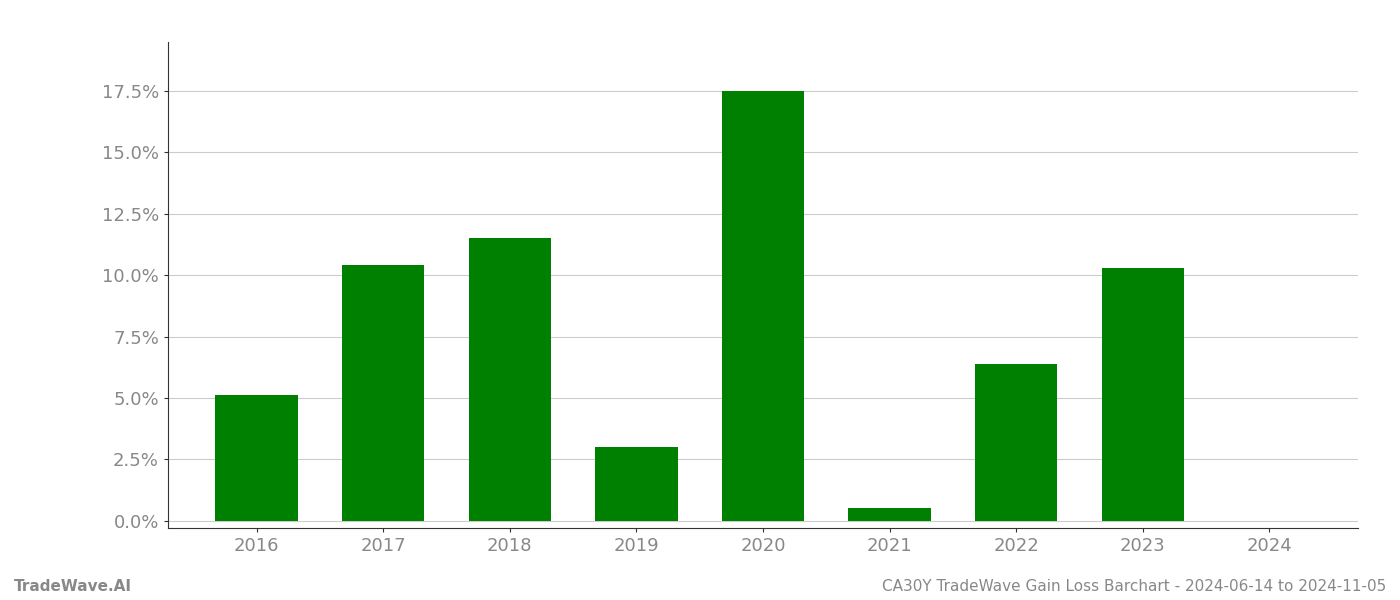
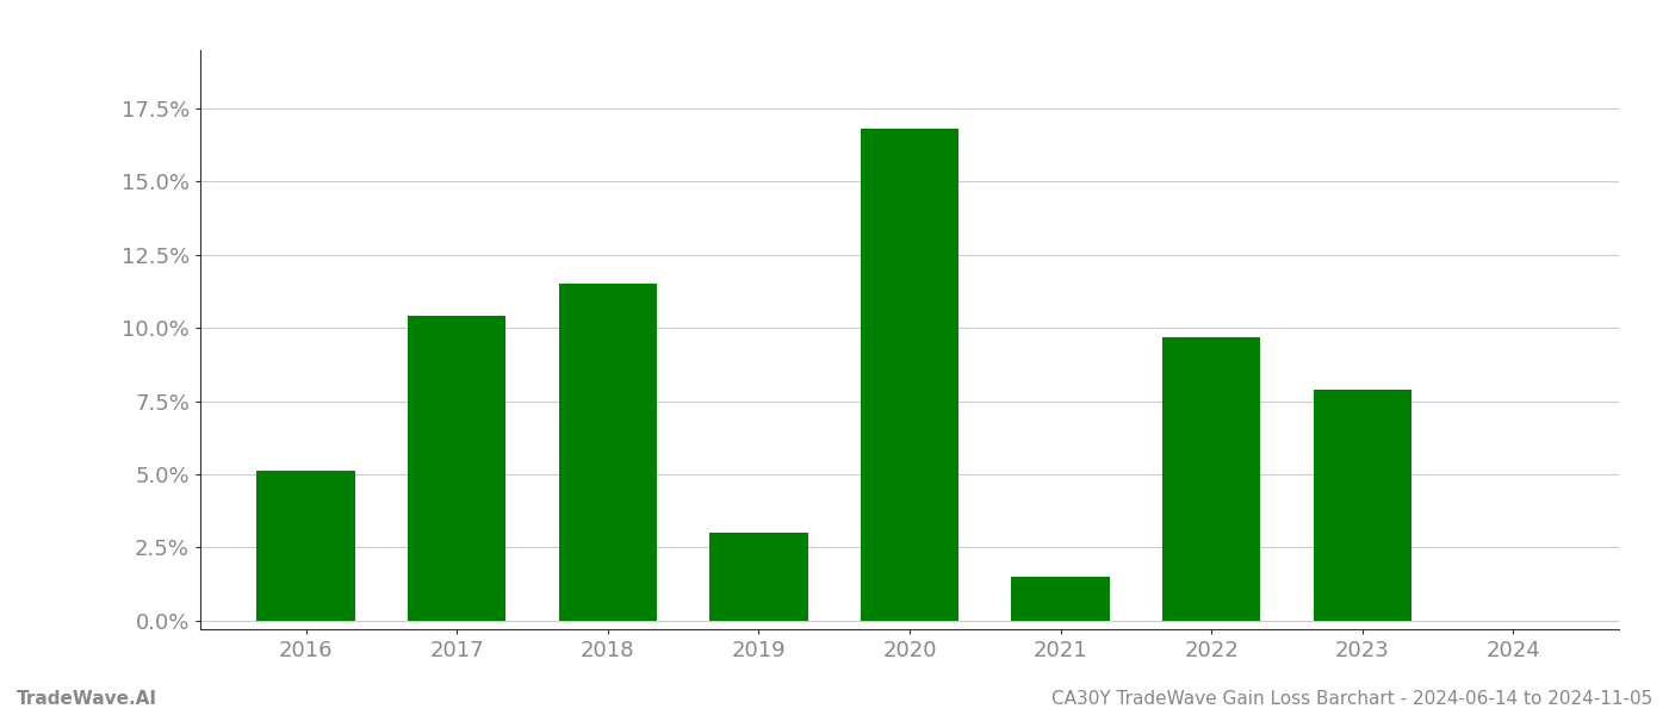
2020: 17.5% -> 16.8%
2021: 0.5% -> 1.5%
2022: 6.4% -> 9.7%
2023: 10.3% -> 7.9%
